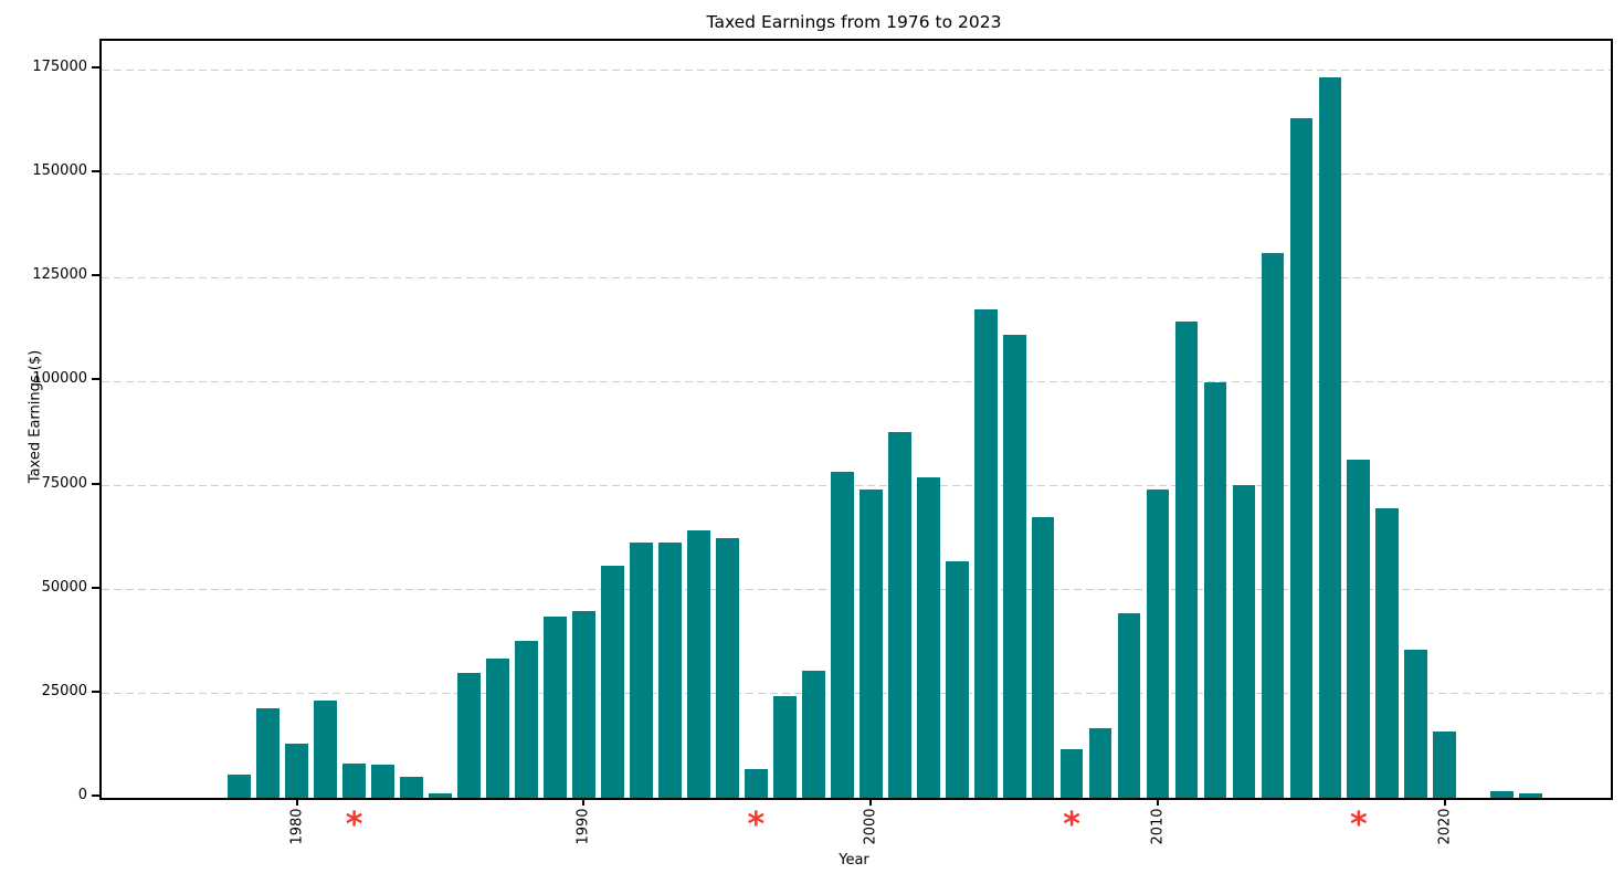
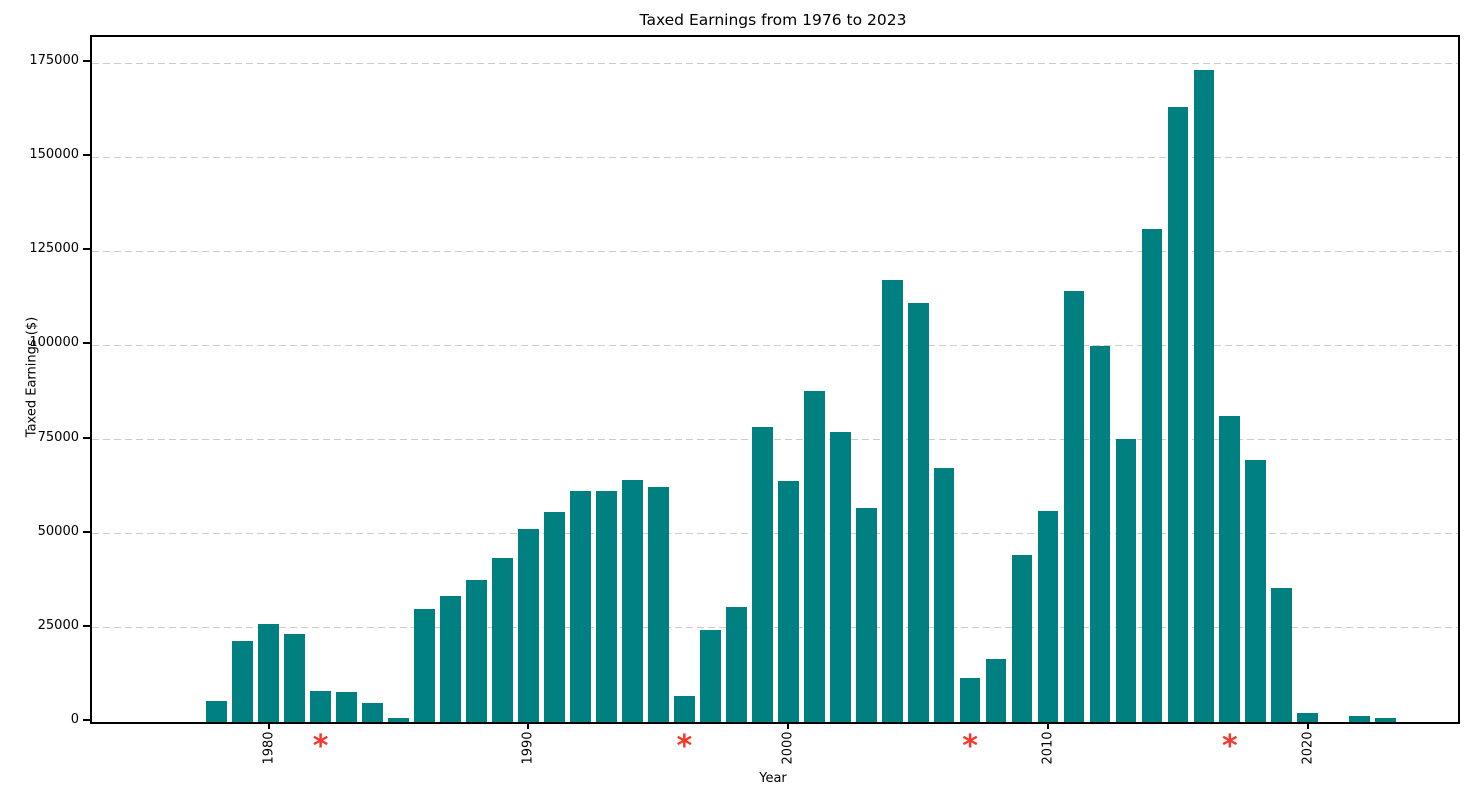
1980: 13000 -> 26000
1990: 45000 -> 51000
2000: 74000 -> 64000
2010: 74000 -> 56000
2020: 16000 -> 2000
